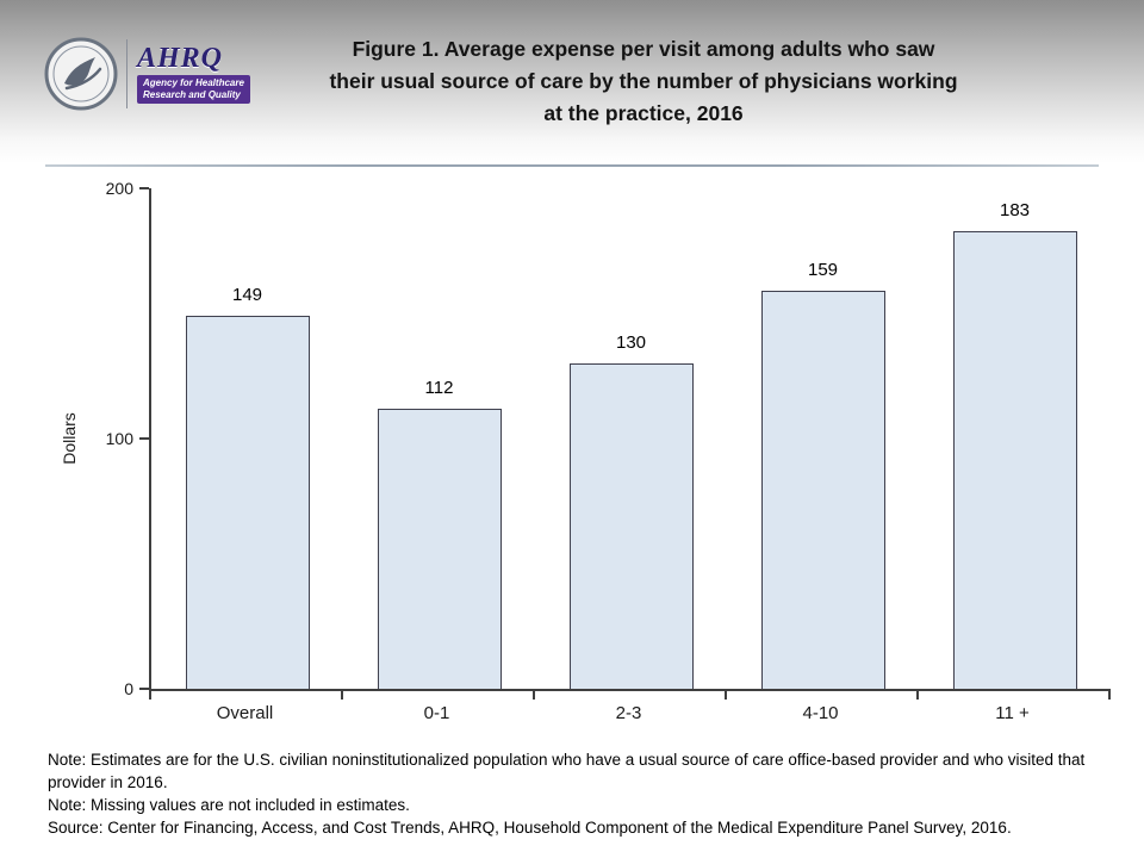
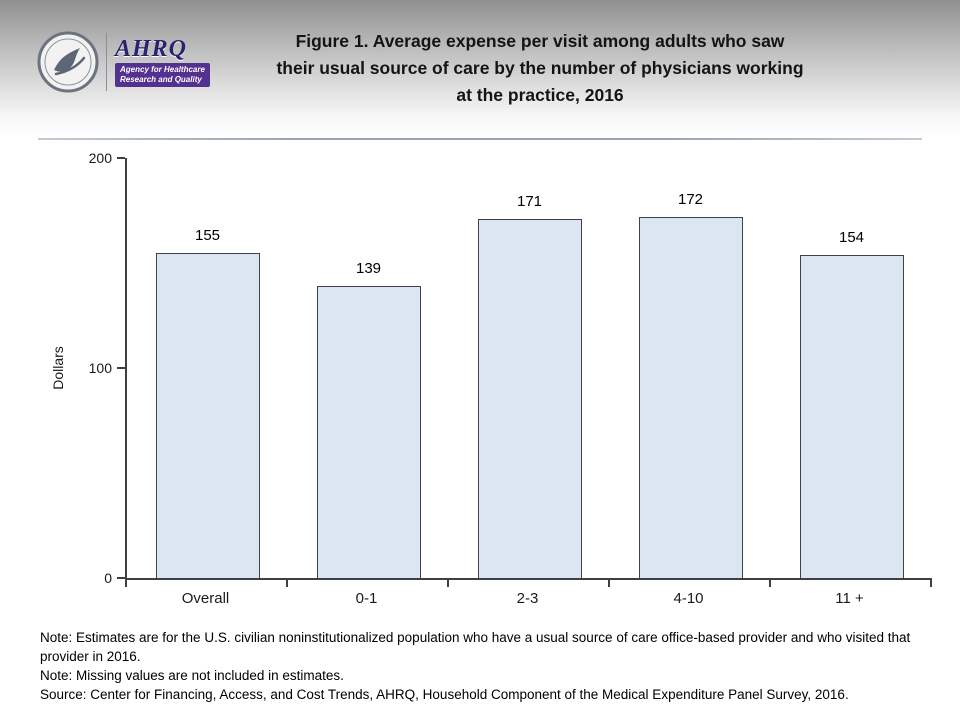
Overall: 149 -> 155
0-1: 112 -> 139
2-3: 130 -> 171
4-10: 159 -> 172
11 +: 183 -> 154
